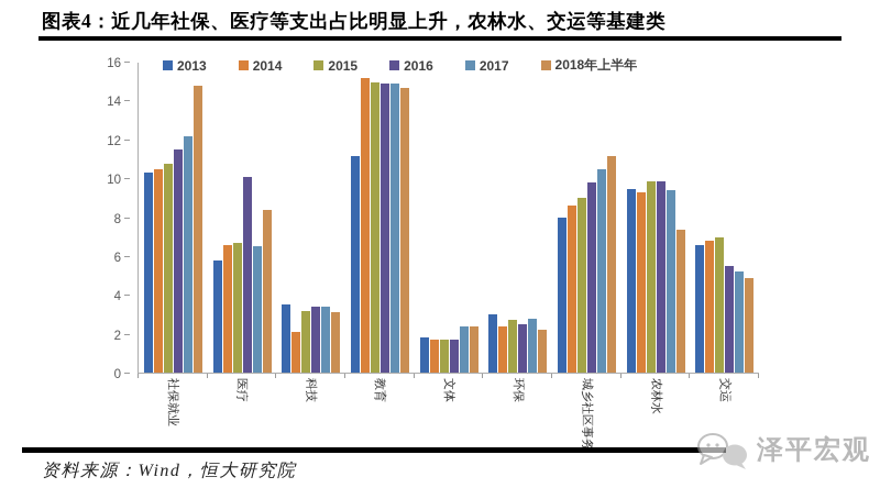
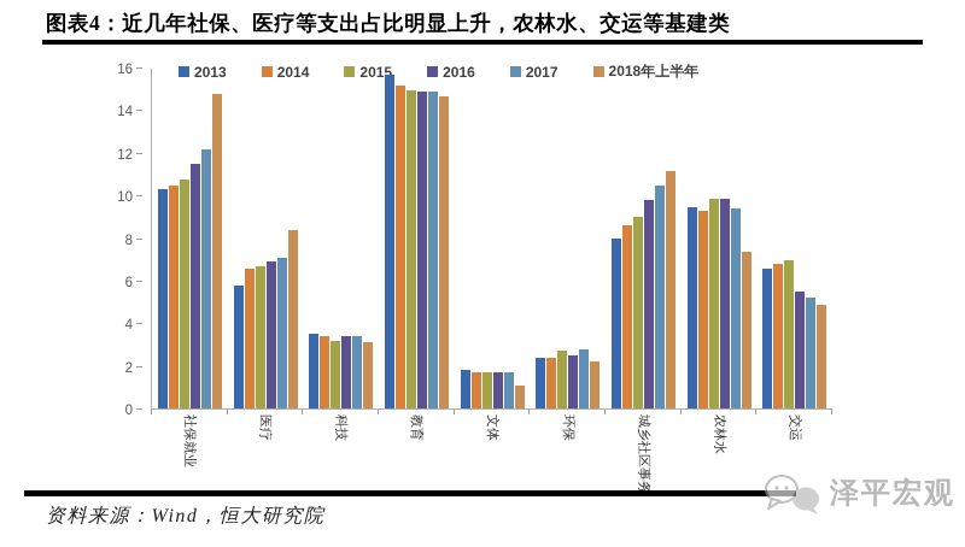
2016/医疗: 10.1 -> 6.9
2017/医疗: 6.5 -> 7.1
2014/科技: 2.1 -> 3.4
2013/教育: 11.2 -> 15.7
2017/文体: 2.4 -> 1.7
2018年上半年/文体: 2.4 -> 1.1
2013/环保: 3.0 -> 2.4
